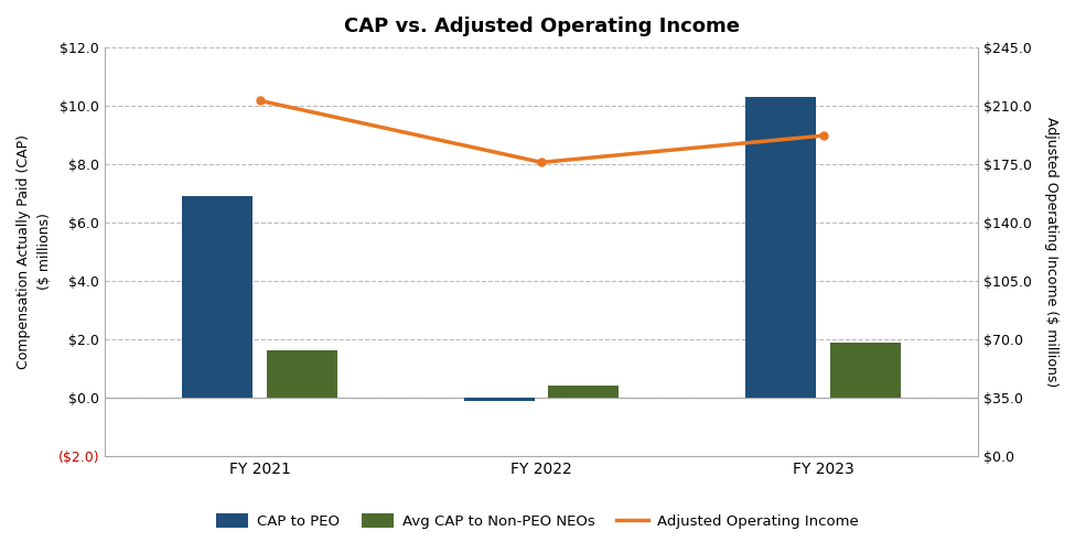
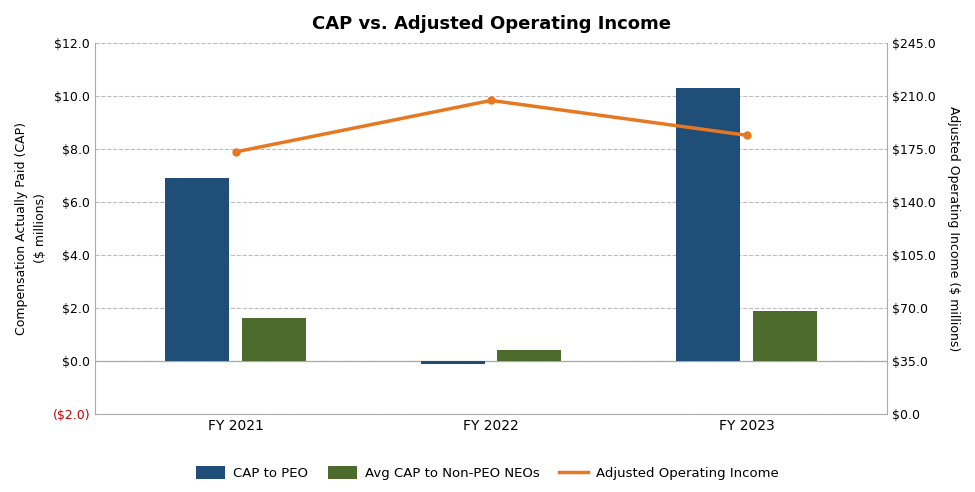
Adjusted Operating Income/FY 2021: $213 -> $173
Adjusted Operating Income/FY 2022: $176 -> $207
Adjusted Operating Income/FY 2023: $192 -> $184
